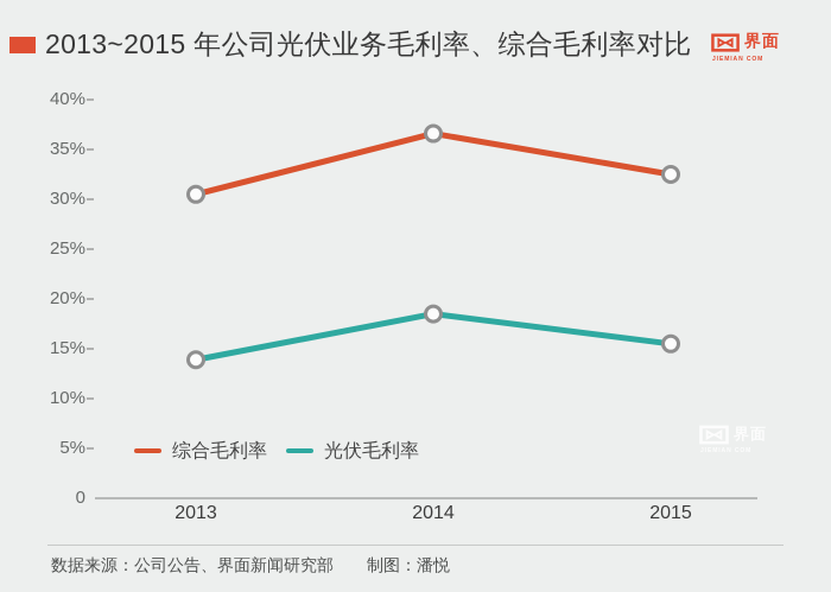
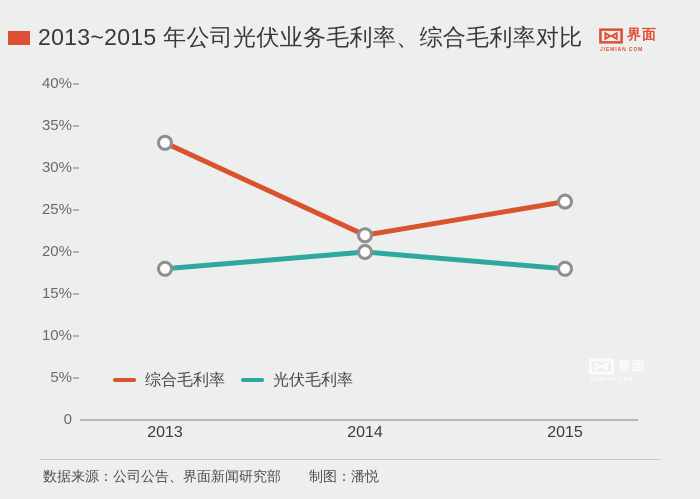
综合毛利率/2013: 30% -> 33%
光伏毛利率/2013: 14% -> 18%
综合毛利率/2014: 37% -> 22%
光伏毛利率/2014: 18% -> 20%
综合毛利率/2015: 32% -> 26%
光伏毛利率/2015: 16% -> 18%
